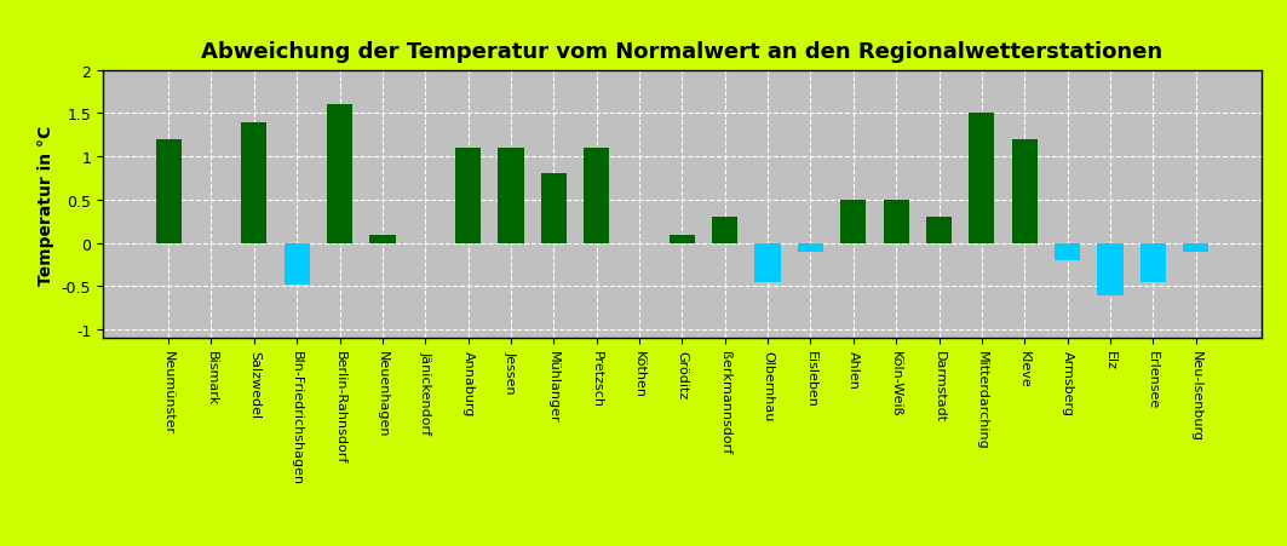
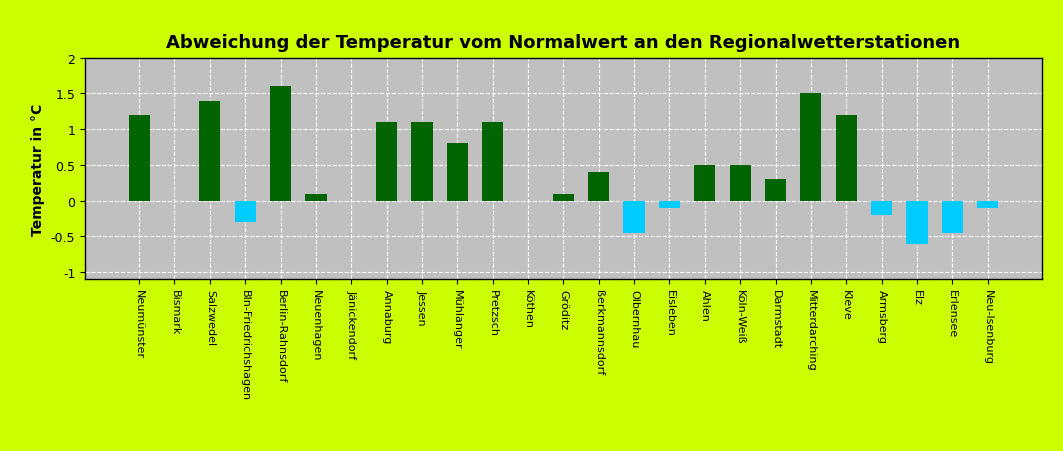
Bln-Friedrichshagen: -0.48 -> -0.30
ßerkmannsdorf: 0.30 -> 0.40
